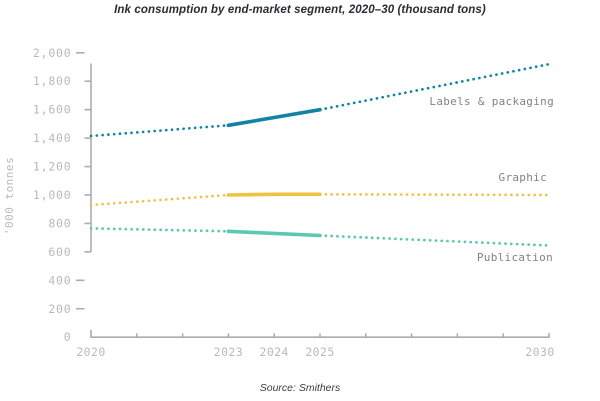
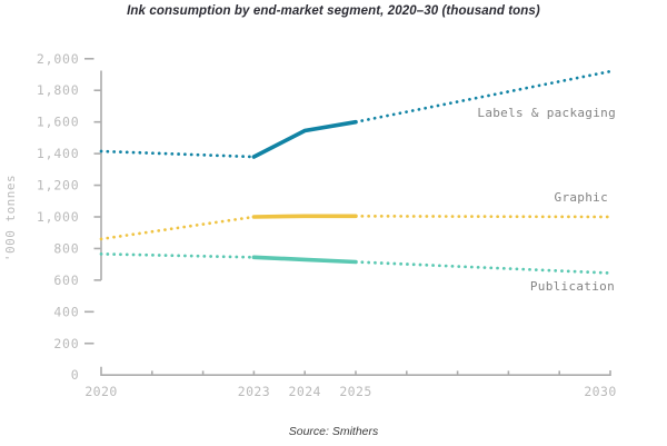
Graphic/2020: 930 -> 860
Labels & packaging/2023: 1490 -> 1380
